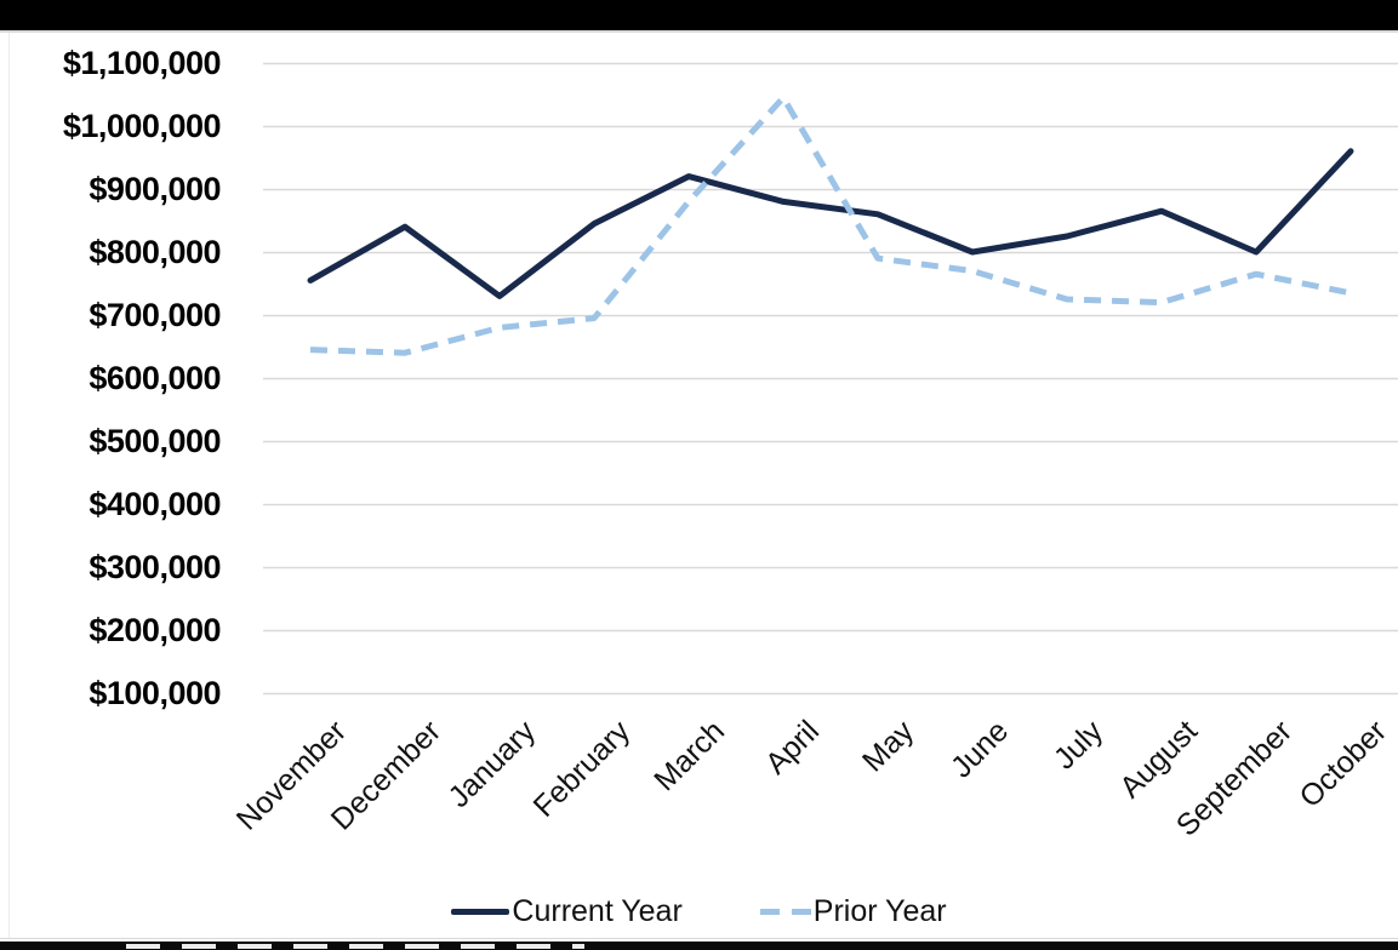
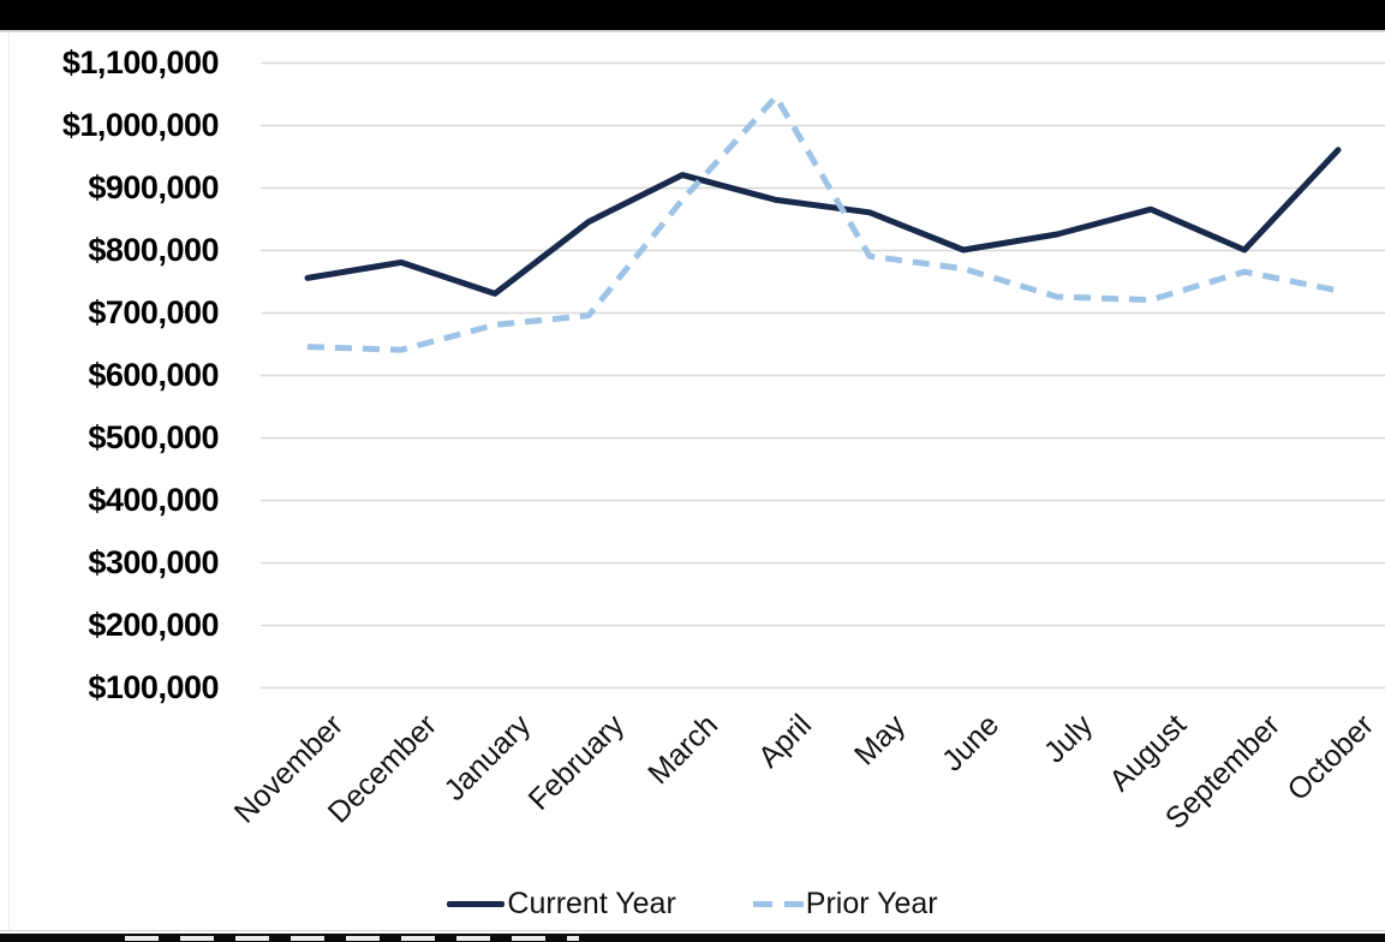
Current Year/December: $840000 -> $780000
